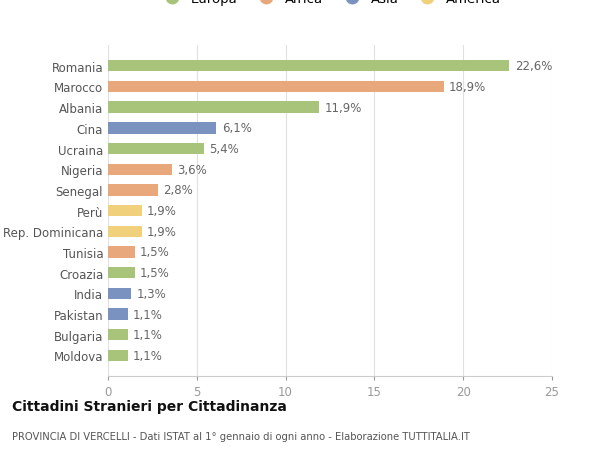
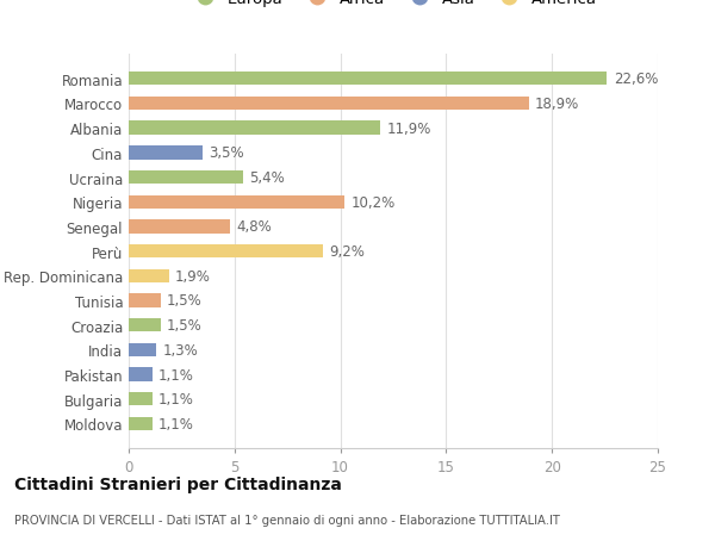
Cina: 6,1% -> 3,5%
Nigeria: 3,6% -> 10,2%
Senegal: 2,8% -> 4,8%
Perù: 1,9% -> 9,2%
